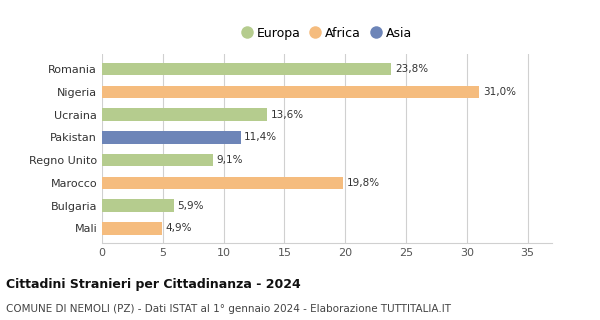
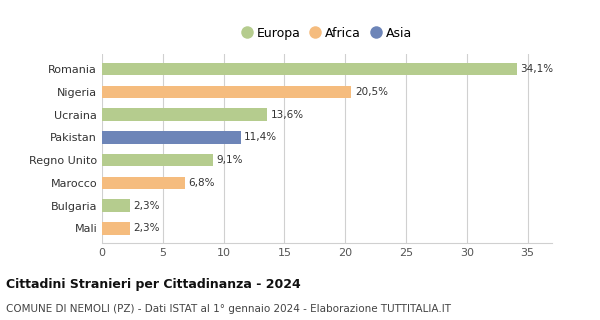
Romania: 23,8% -> 34,1%
Nigeria: 31,0% -> 20,5%
Marocco: 19,8% -> 6,8%
Bulgaria: 5,9% -> 2,3%
Mali: 4,9% -> 2,3%
